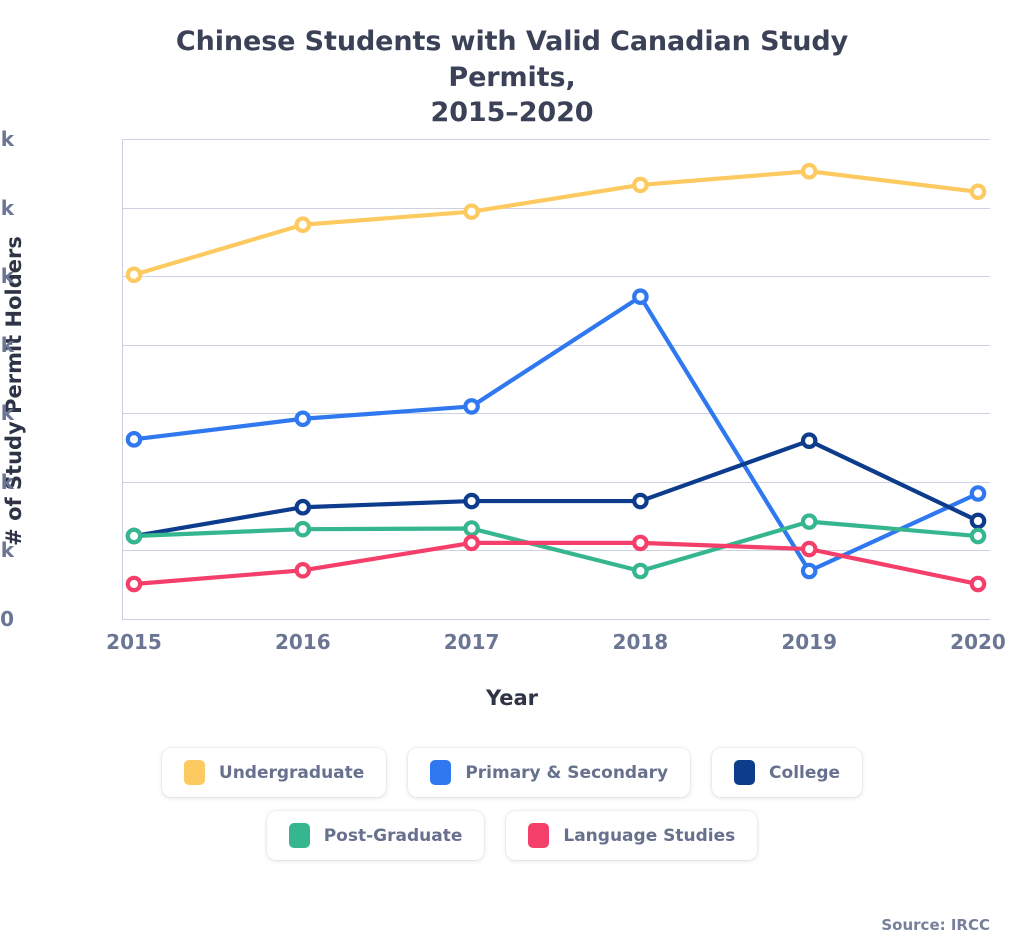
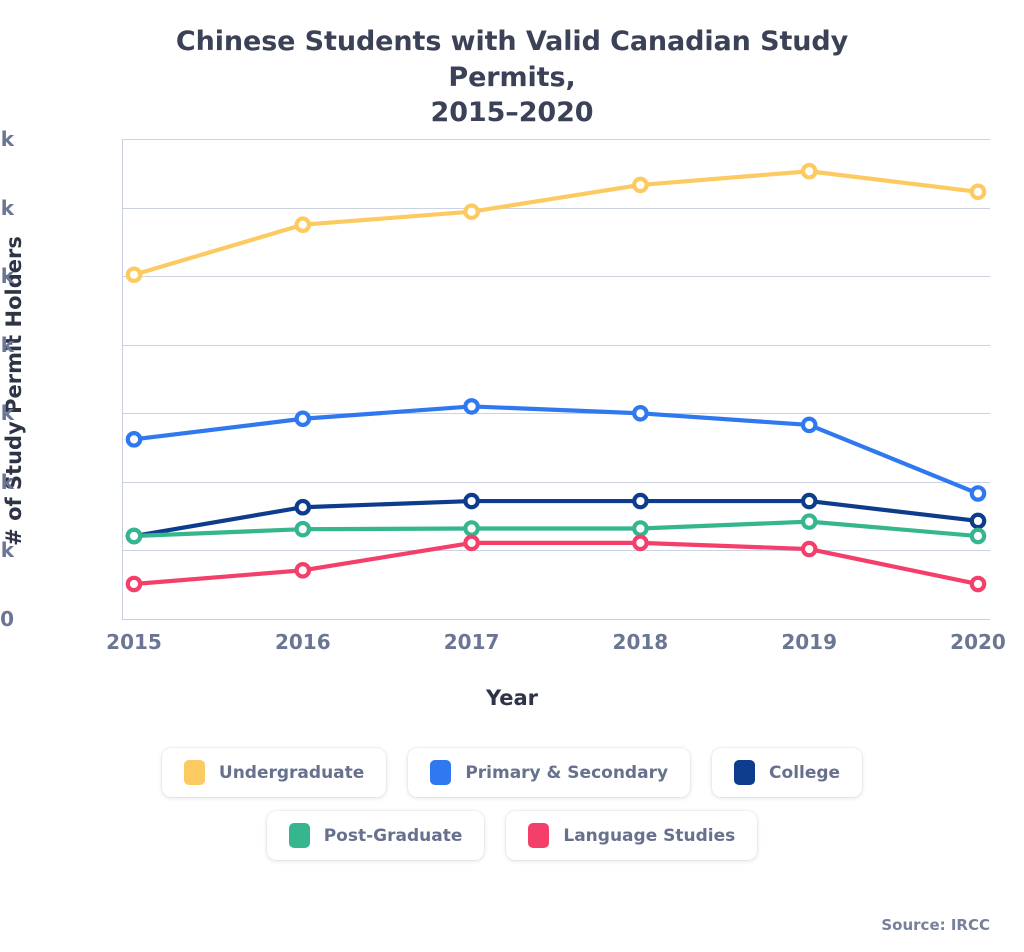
Primary & Secondary/2018: 47k -> 30k
Post-Graduate/2018: 7k -> 13k
Primary & Secondary/2019: 7k -> 28k
College/2019: 26k -> 17k
